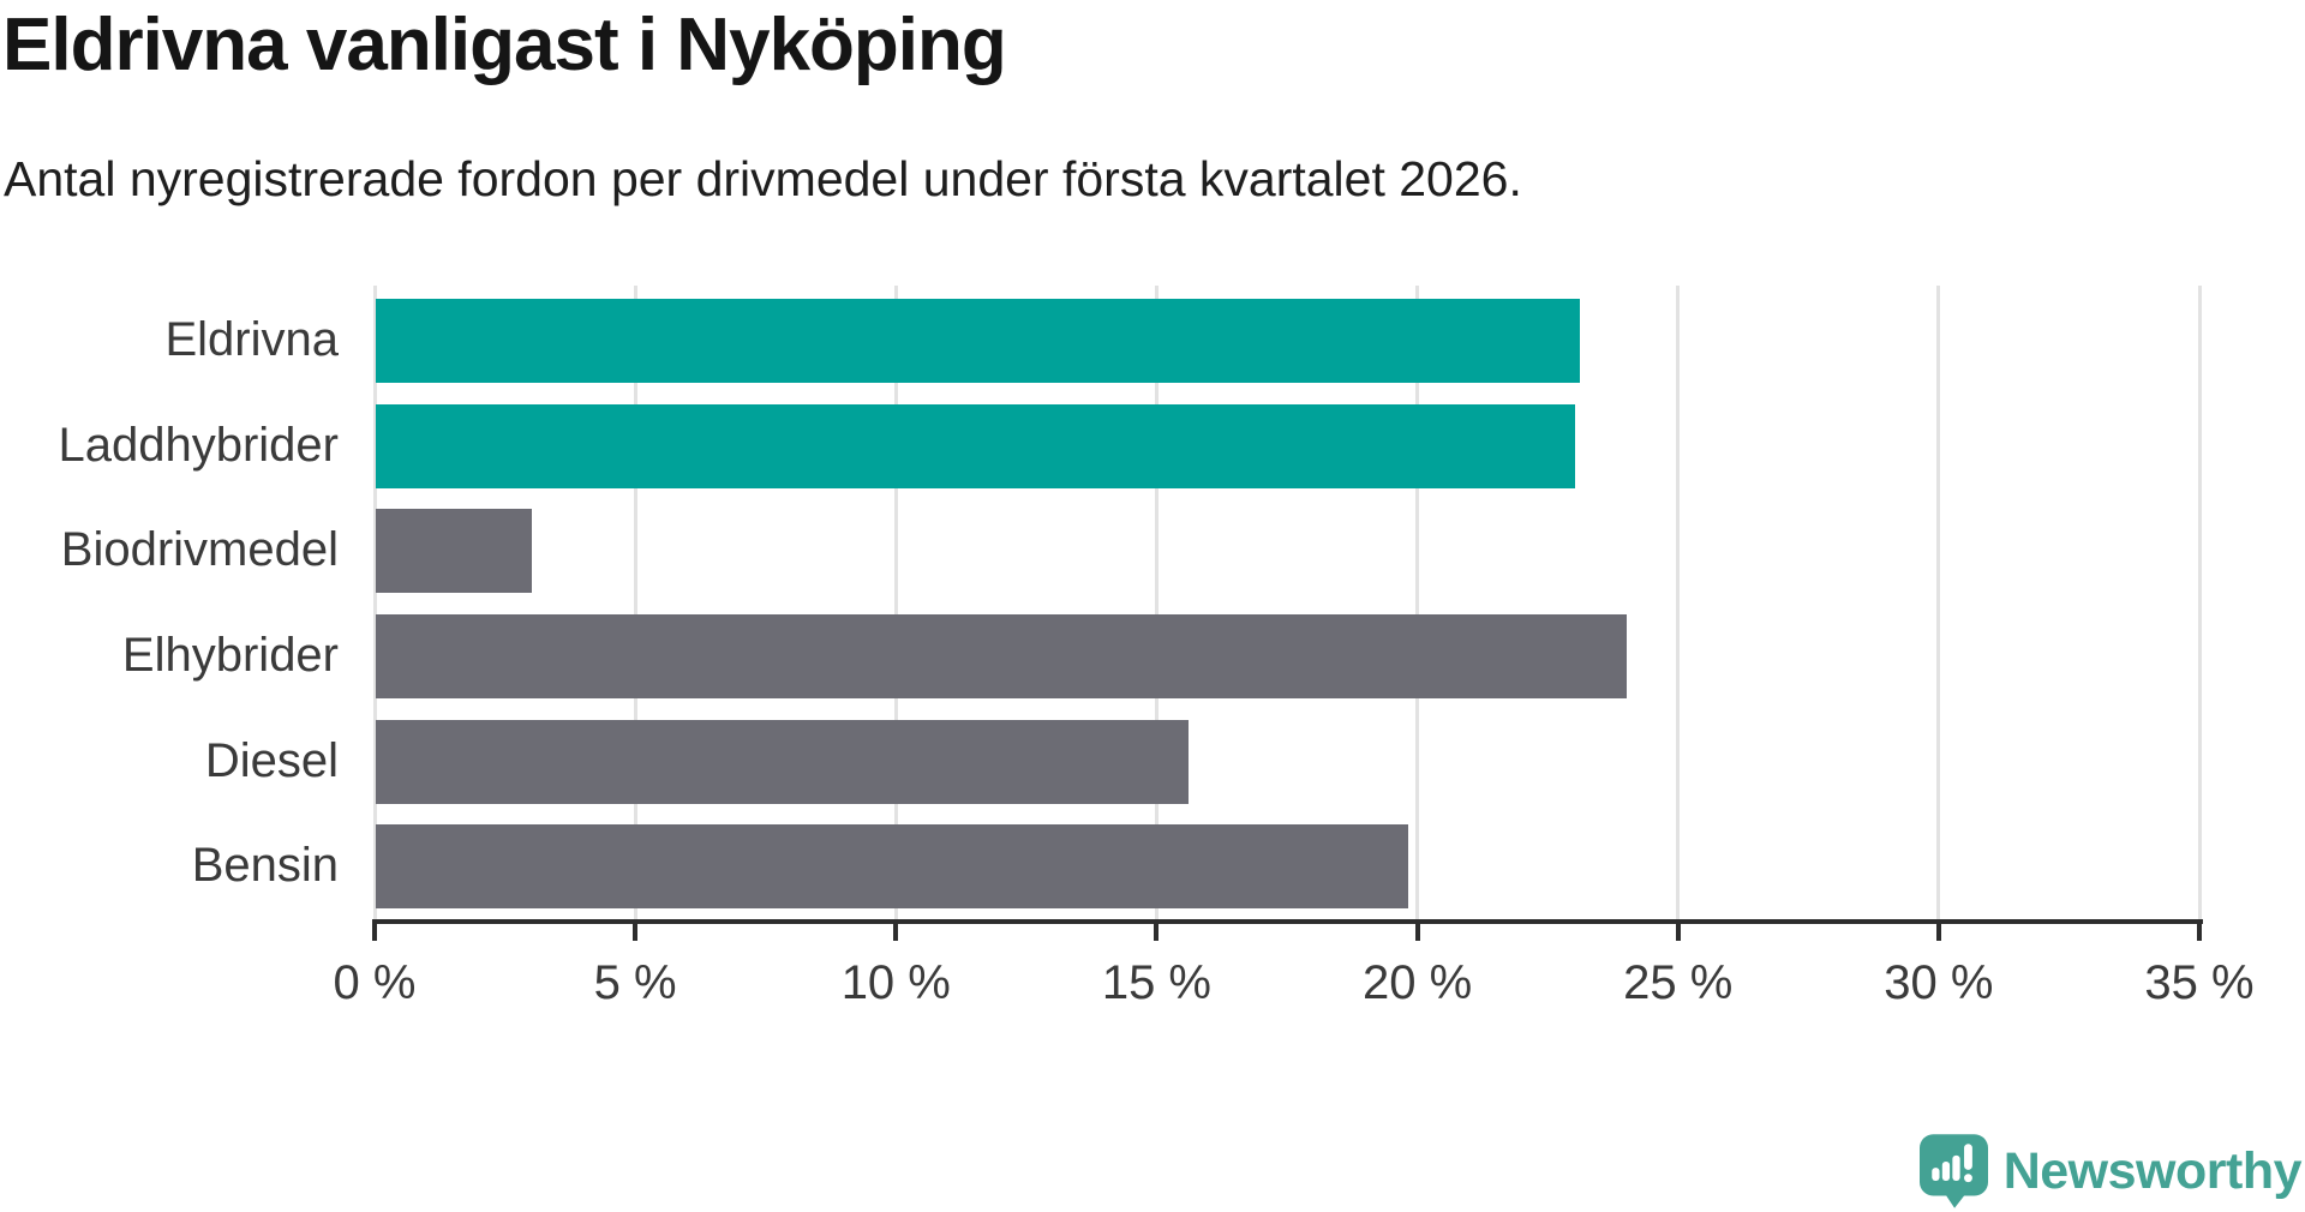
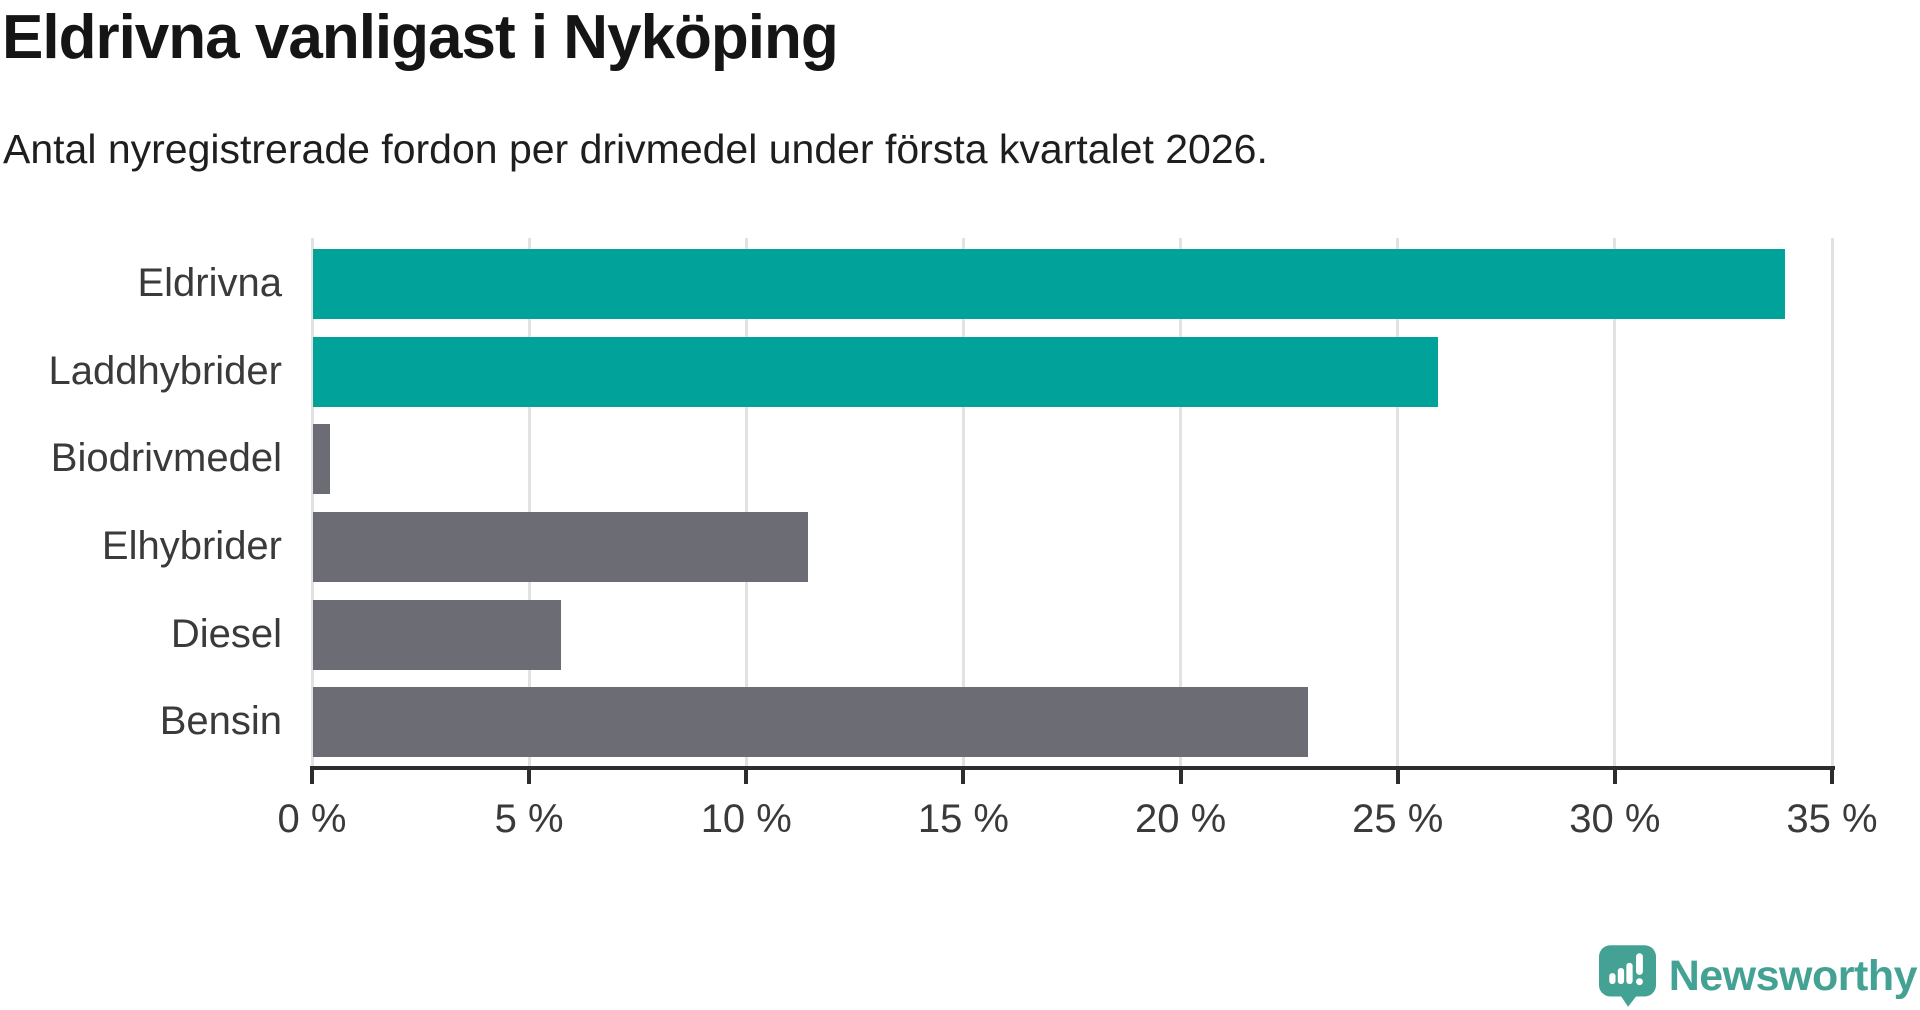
Eldrivna: 23.1% -> 33.9%
Laddhybrider: 23.0% -> 25.9%
Biodrivmedel: 3.0% -> 0.4%
Elhybrider: 24.0% -> 11.4%
Diesel: 15.6% -> 5.7%
Bensin: 19.8% -> 22.9%
